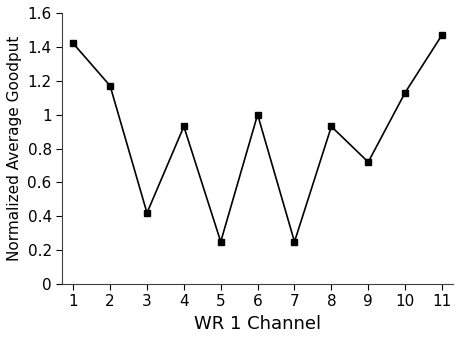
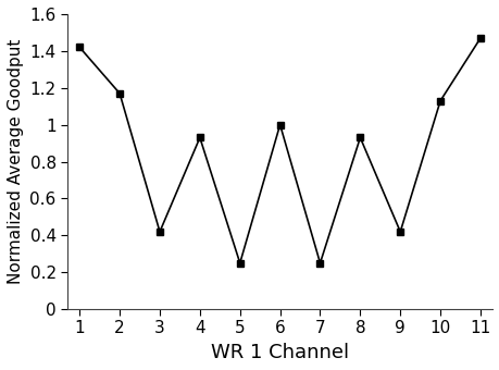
9: 0.72 -> 0.42
